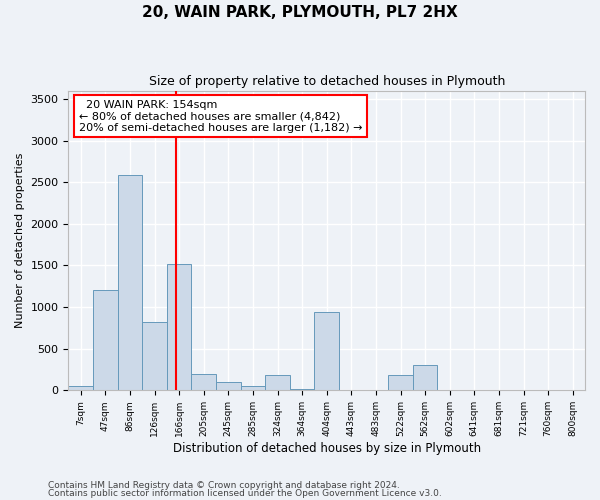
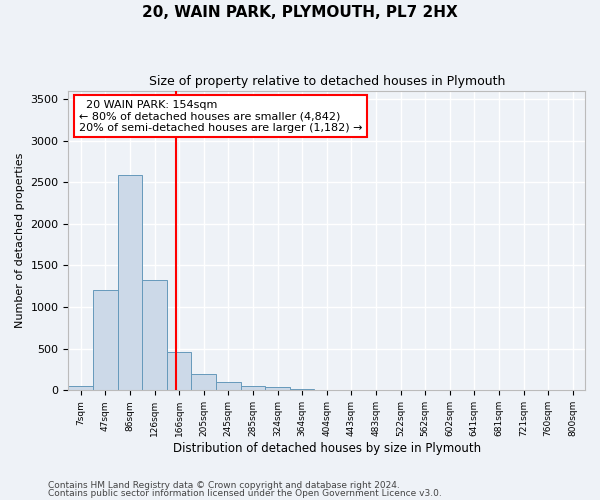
126sqm: 820 -> 1320
166sqm: 1520 -> 460
324sqm: 180 -> 40
404sqm: 940 -> 10
522sqm: 180 -> 0
562sqm: 300 -> 0
